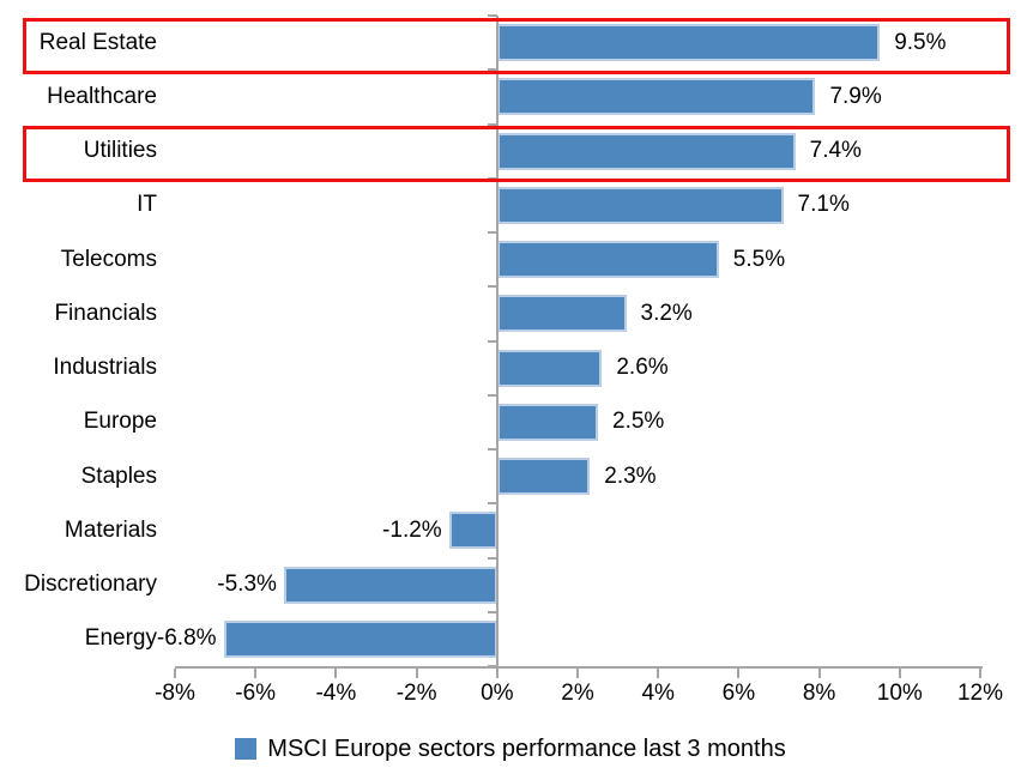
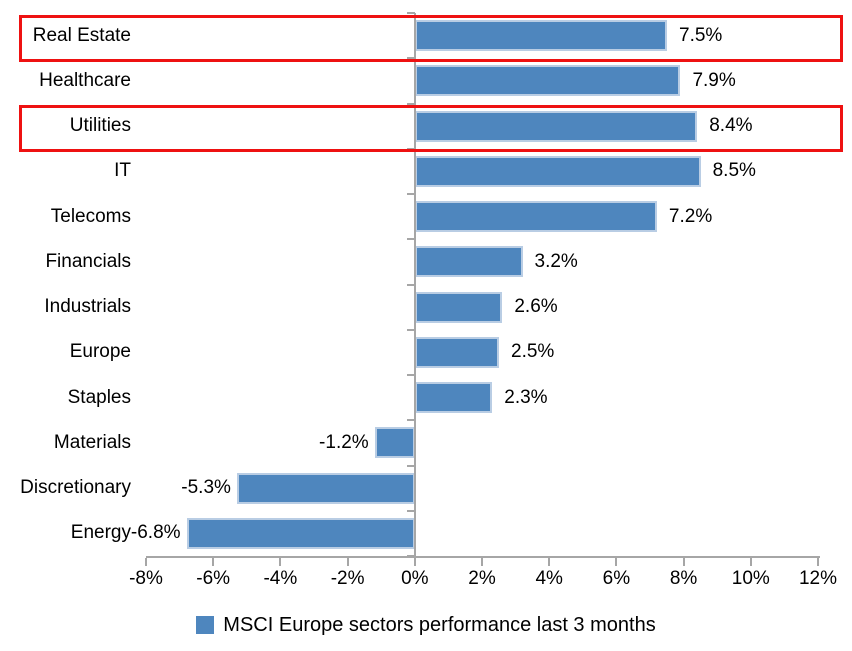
Real Estate: 9.5% -> 7.5%
Utilities: 7.4% -> 8.4%
IT: 7.1% -> 8.5%
Telecoms: 5.5% -> 7.2%
